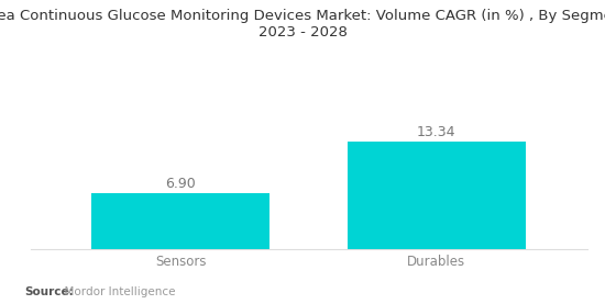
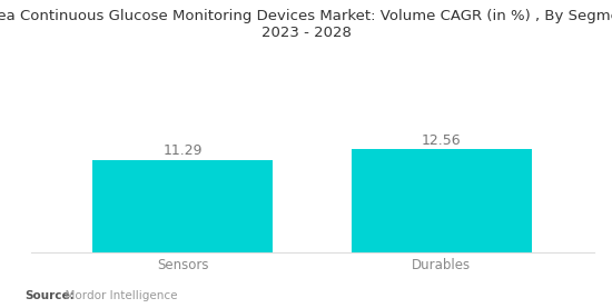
Sensors: 6.90 -> 11.29
Durables: 13.34 -> 12.56
